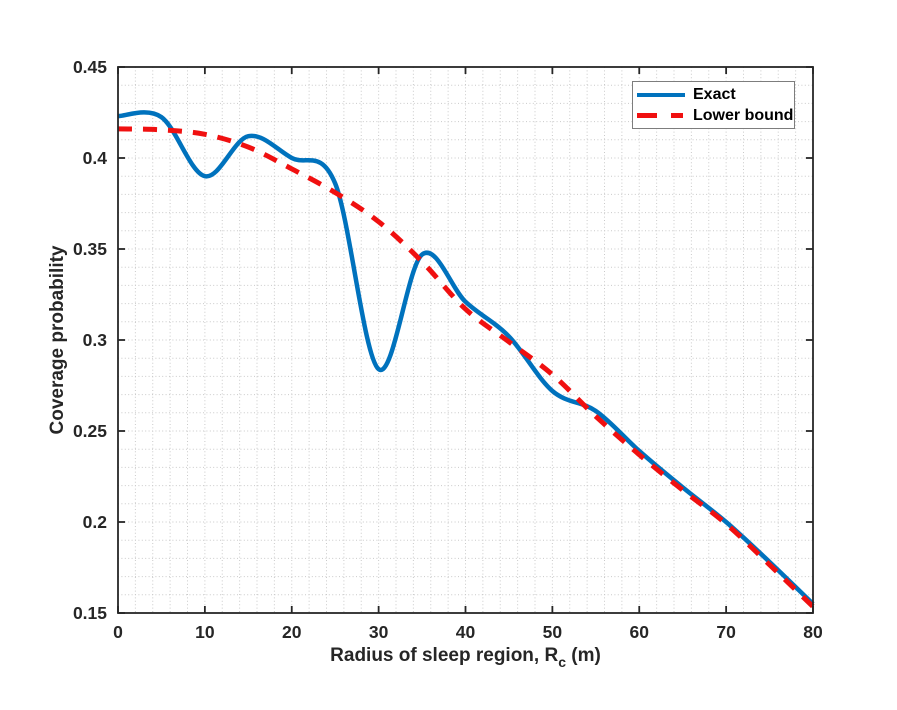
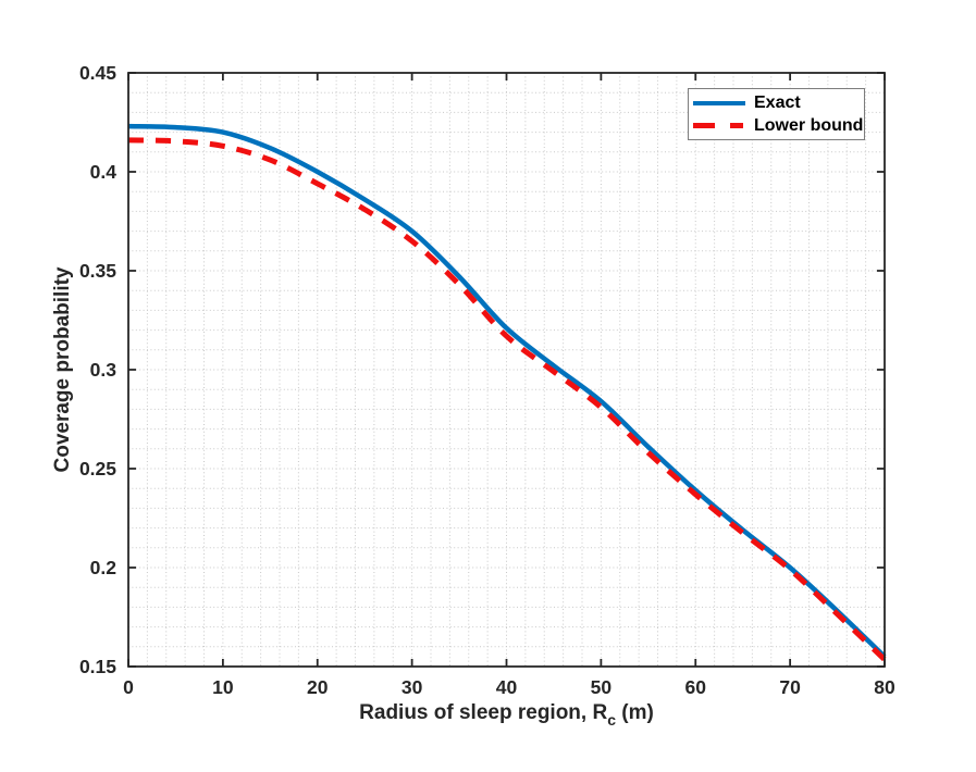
Exact/10: 0.390 -> 0.420
Exact/30: 0.284 -> 0.370
Exact/50: 0.272 -> 0.284
